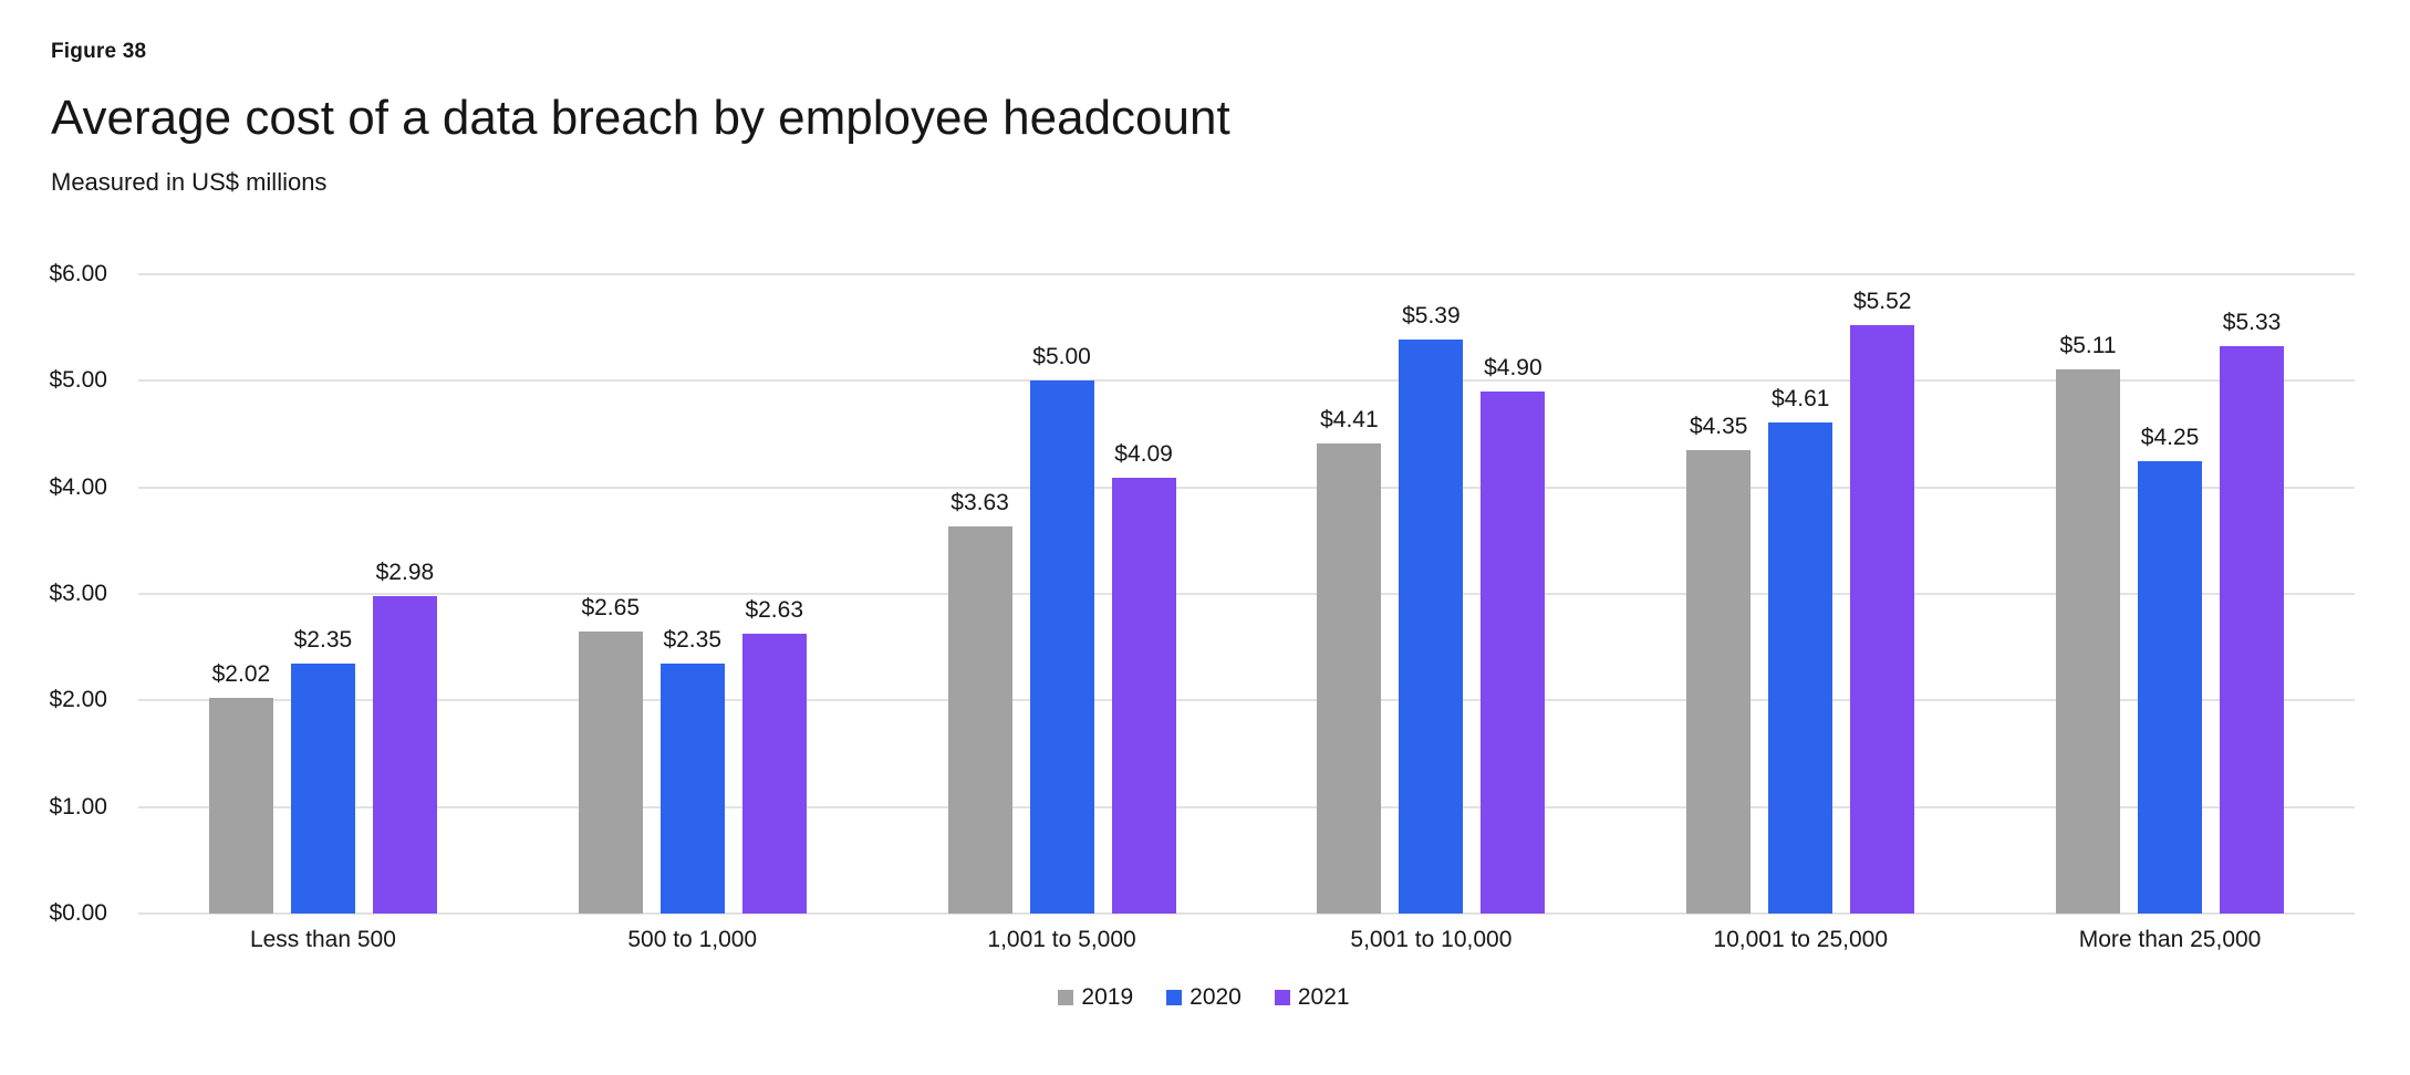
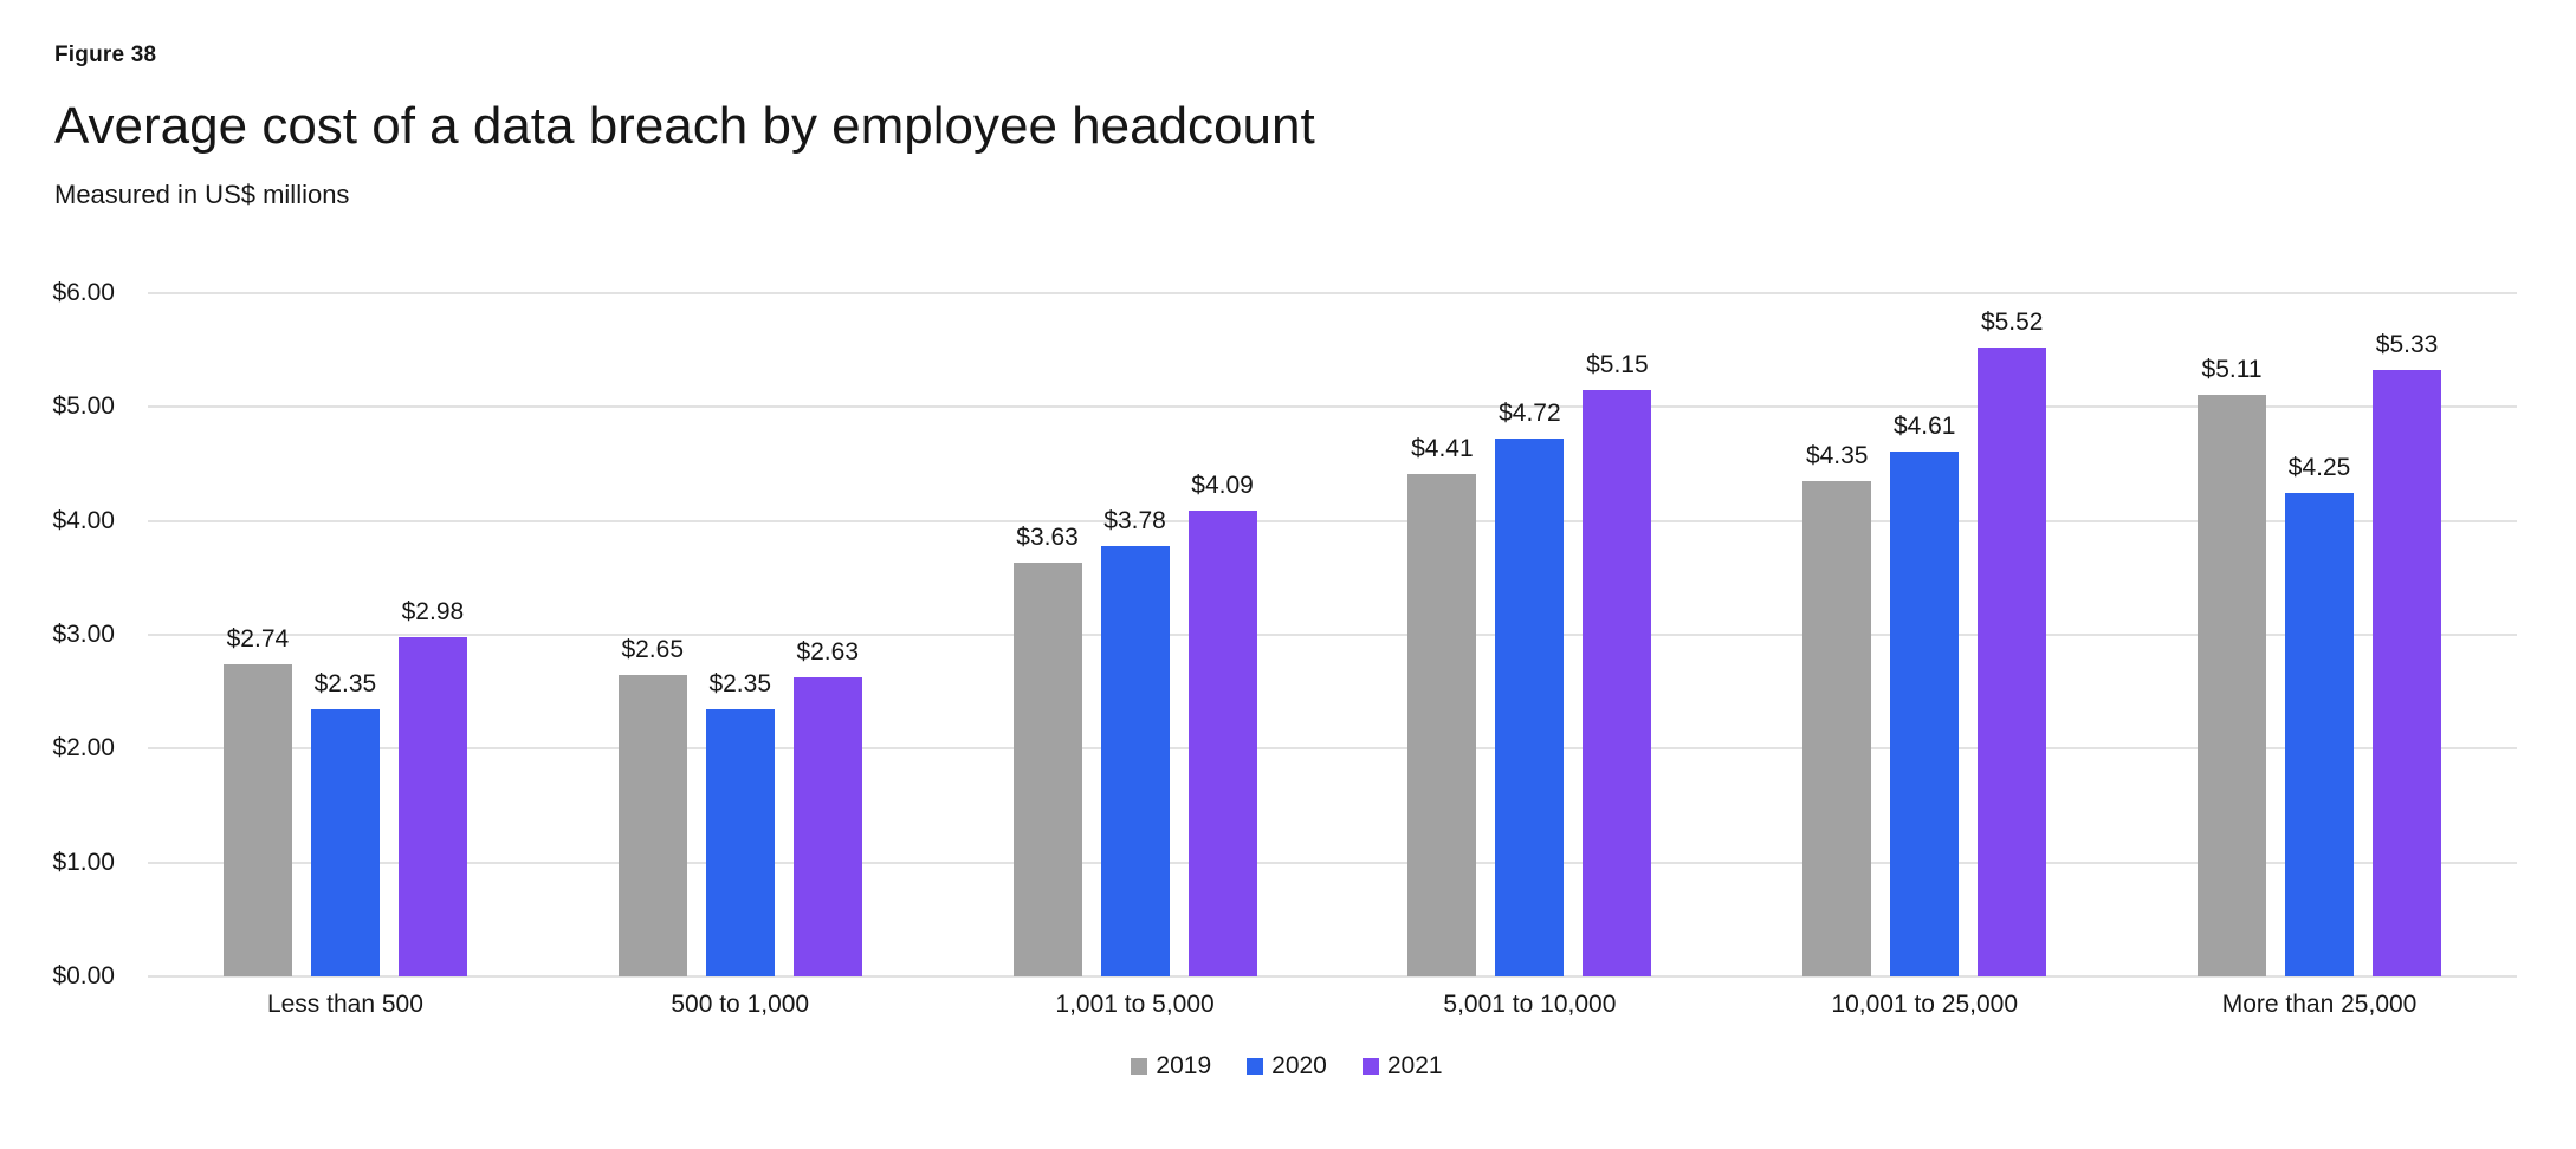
2019/Less than 500: $2.02 -> $2.74
2020/1,001 to 5,000: $5.00 -> $3.78
2020/5,001 to 10,000: $5.39 -> $4.72
2021/5,001 to 10,000: $4.90 -> $5.15
